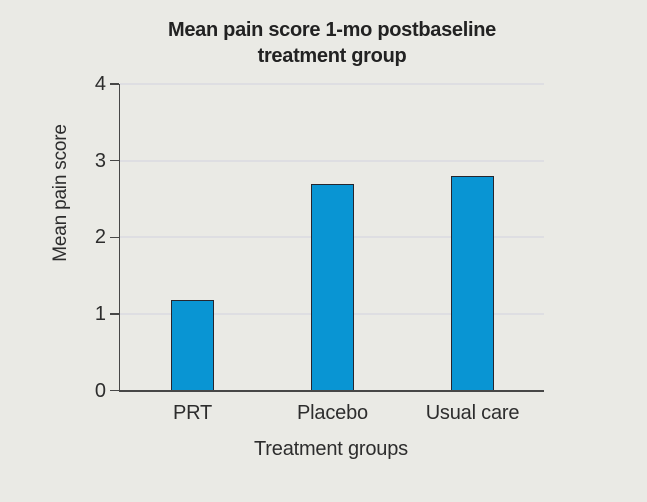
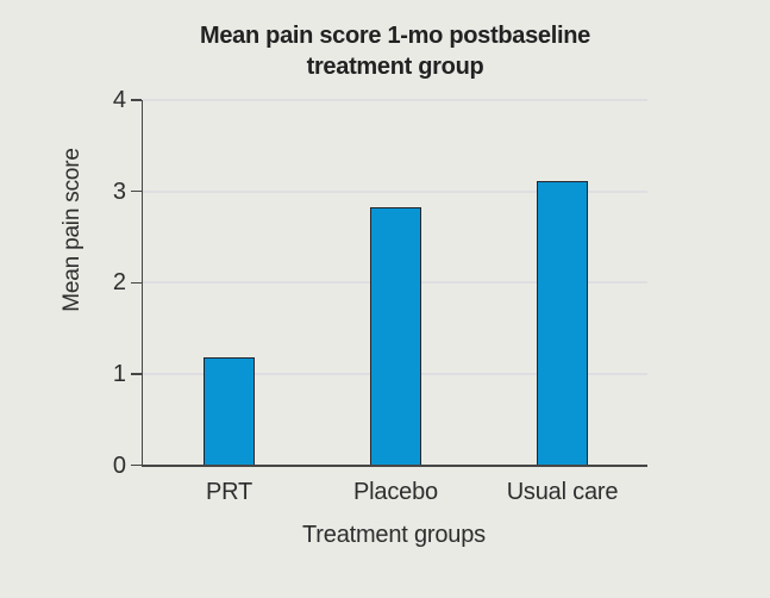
Placebo: 2.7 -> 2.8
Usual care: 2.8 -> 3.1
